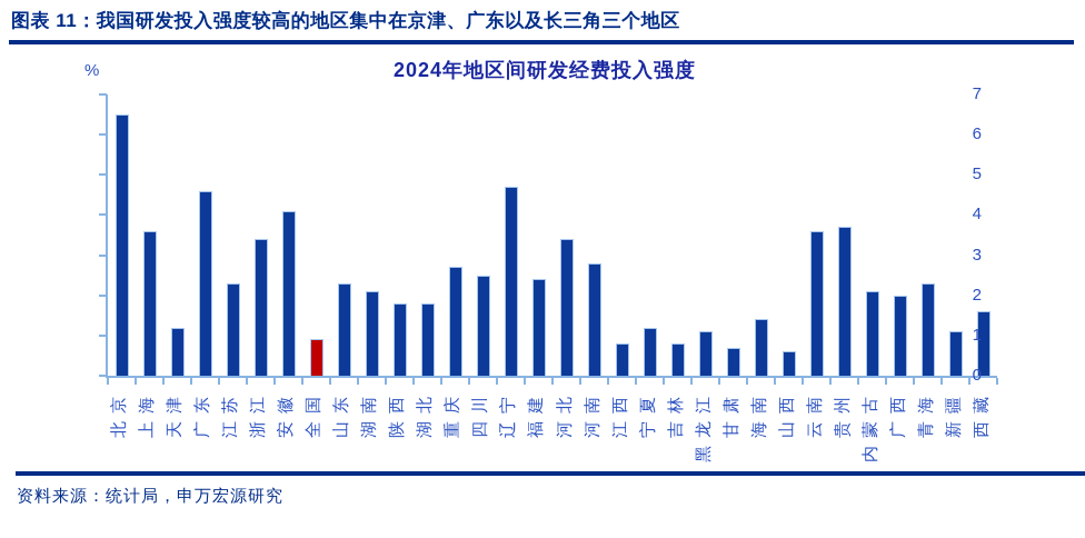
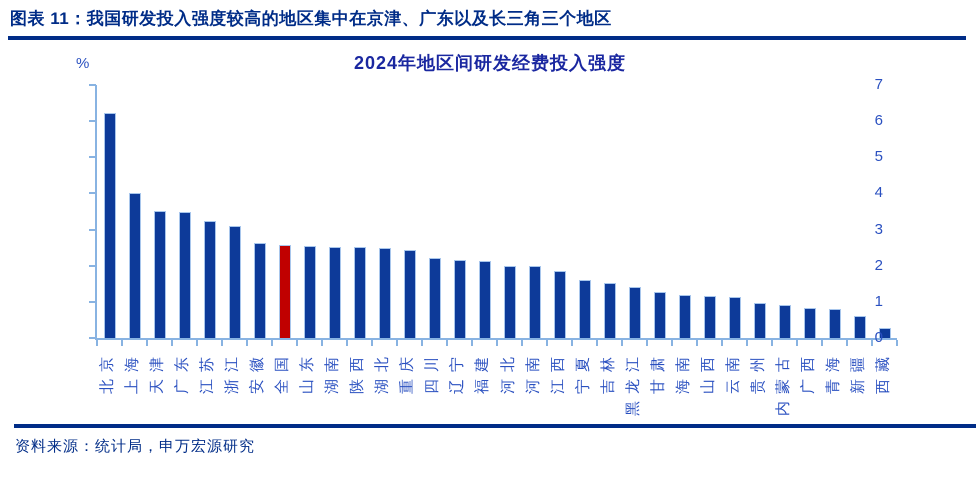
北京: 6.5 -> 6.2
上海: 3.6 -> 4.0
天津: 1.2 -> 3.5
广东: 4.6 -> 3.5
江苏: 2.3 -> 3.2
浙江: 3.4 -> 3.1
安徽: 4.1 -> 2.6
全国: 0.9 -> 2.6
山东: 2.3 -> 2.5
湖南: 2.1 -> 2.5
陕西: 1.8 -> 2.5
湖北: 1.8 -> 2.5
重庆: 2.7 -> 2.4
四川: 2.5 -> 2.2
辽宁: 4.7 -> 2.2
福建: 2.4 -> 2.1
河北: 3.4 -> 2.0
河南: 2.8 -> 2.0
江西: 0.8 -> 1.9
宁夏: 1.2 -> 1.6
吉林: 0.8 -> 1.5
黑龙江: 1.1 -> 1.4
甘肃: 0.7 -> 1.3
海南: 1.4 -> 1.2
山西: 0.6 -> 1.1
云南: 3.6 -> 1.1
贵州: 3.7 -> 1.0
内蒙古: 2.1 -> 0.9
广西: 2.0 -> 0.8
青海: 2.3 -> 0.8
新疆: 1.1 -> 0.6
西藏: 1.6 -> 0.3
